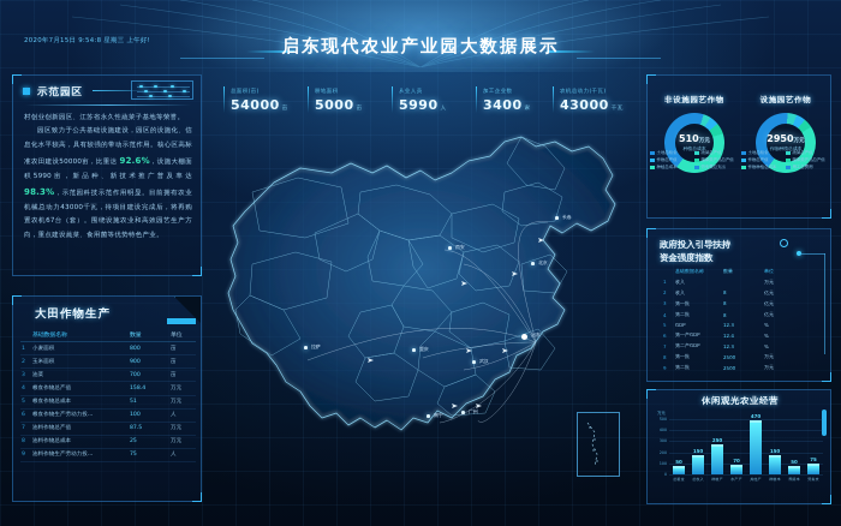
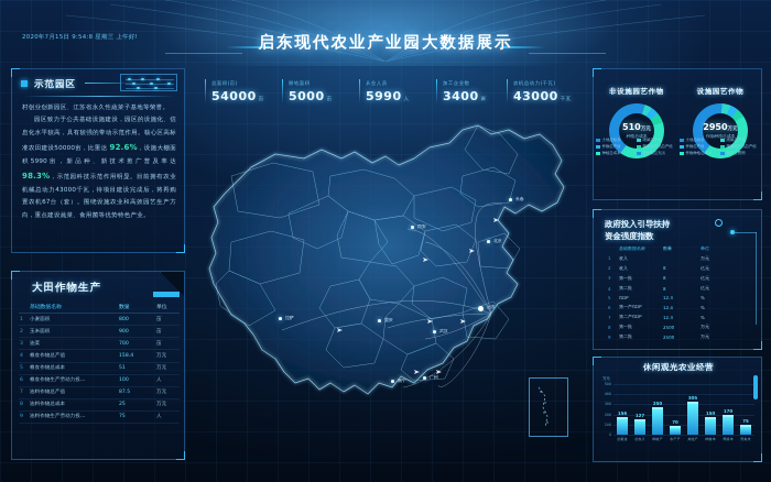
总租金: 50 -> 156
总收入: 150 -> 127
其他产: 470 -> 305
养殖本: 50 -> 170
